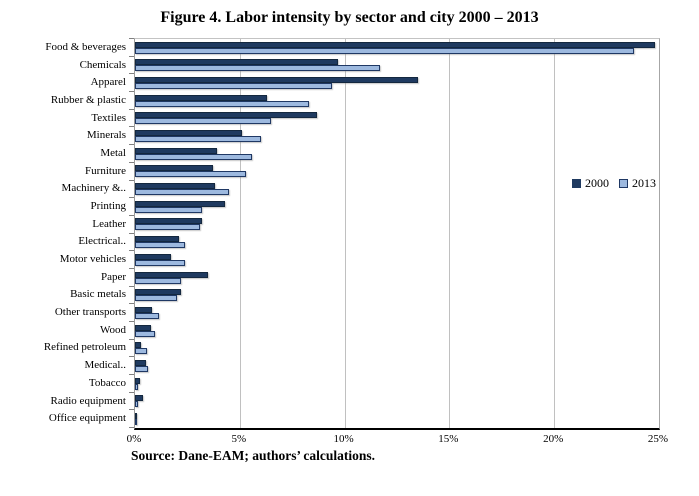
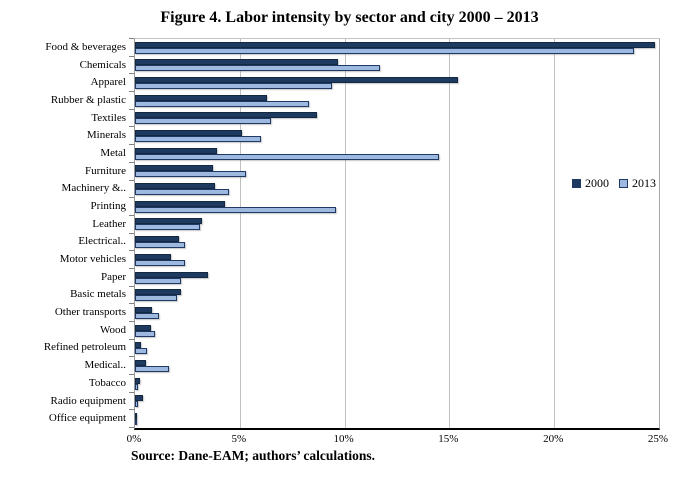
2000/Apparel: 13.5% -> 15.4%
2013/Metal: 5.6% -> 14.5%
2013/Printing: 3.2% -> 9.6%
2013/Medical..: 0.6% -> 1.6%
